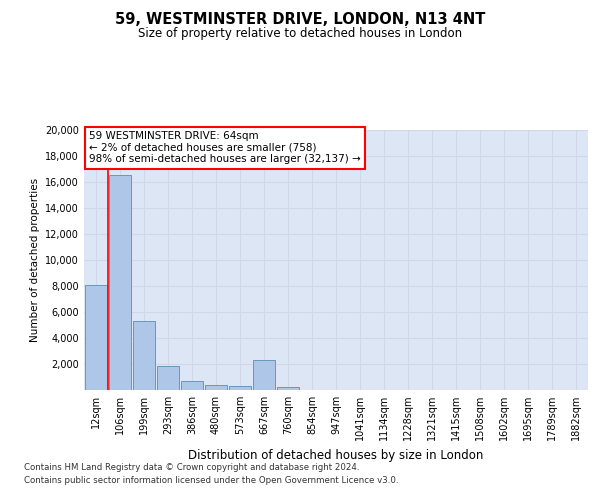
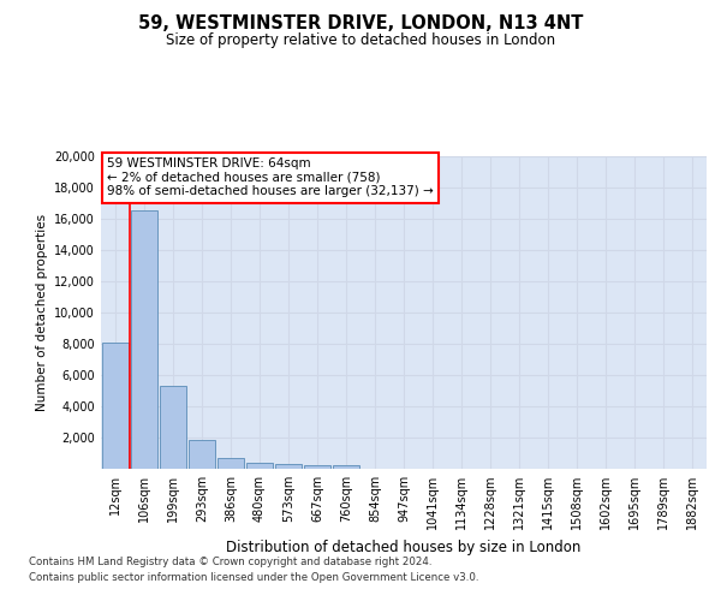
667sqm: 2,300 -> 200
